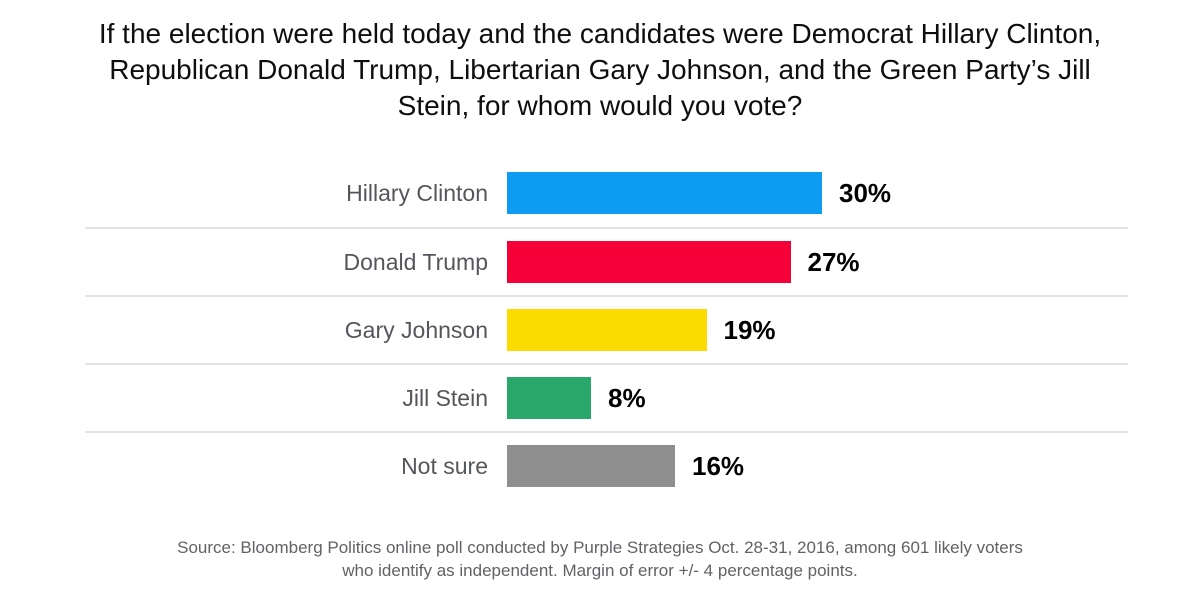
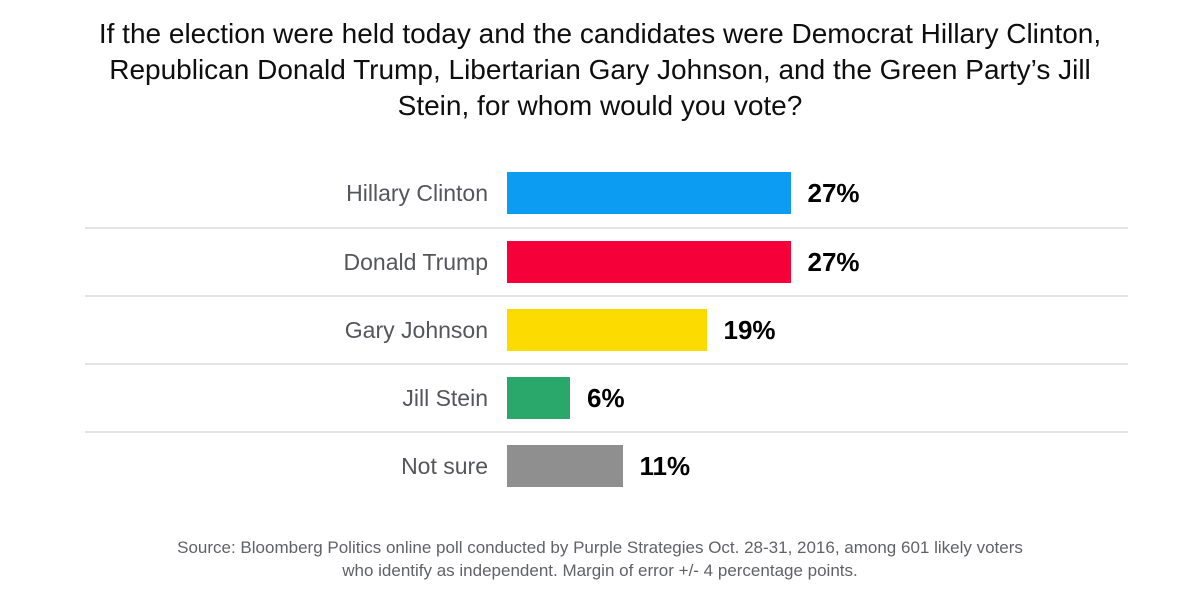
Hillary Clinton: 30% -> 27%
Jill Stein: 8% -> 6%
Not sure: 16% -> 11%
